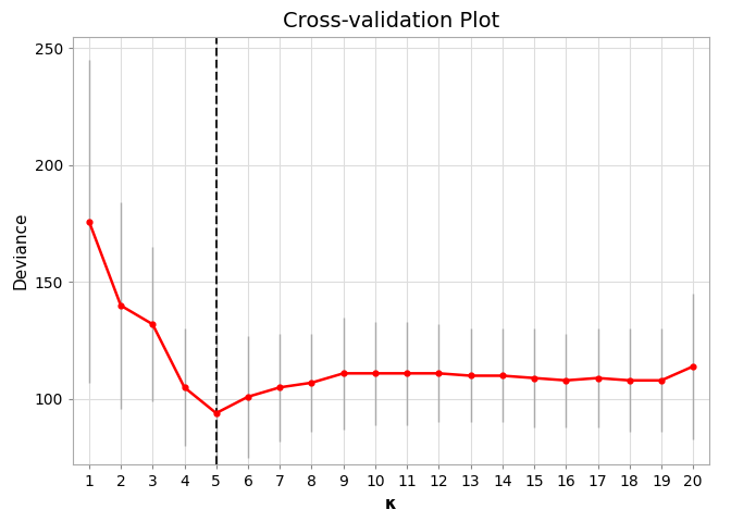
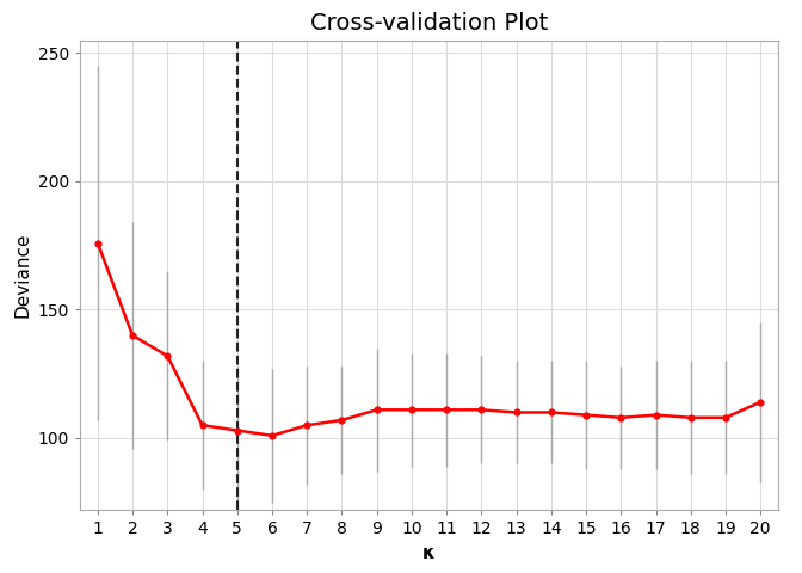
5: 94 -> 103
